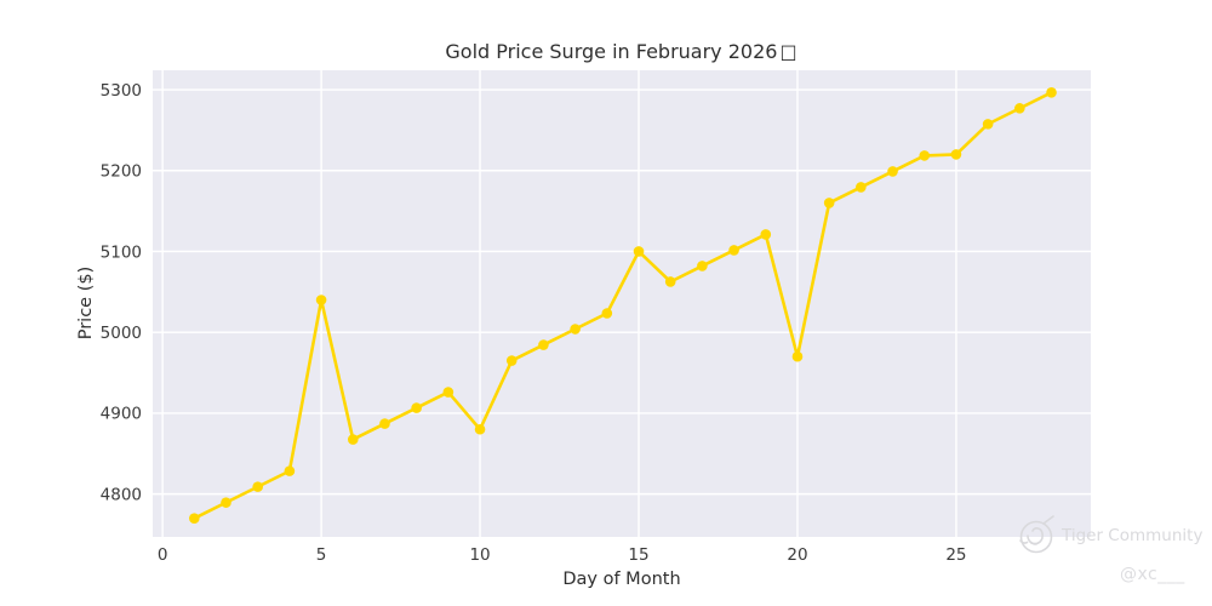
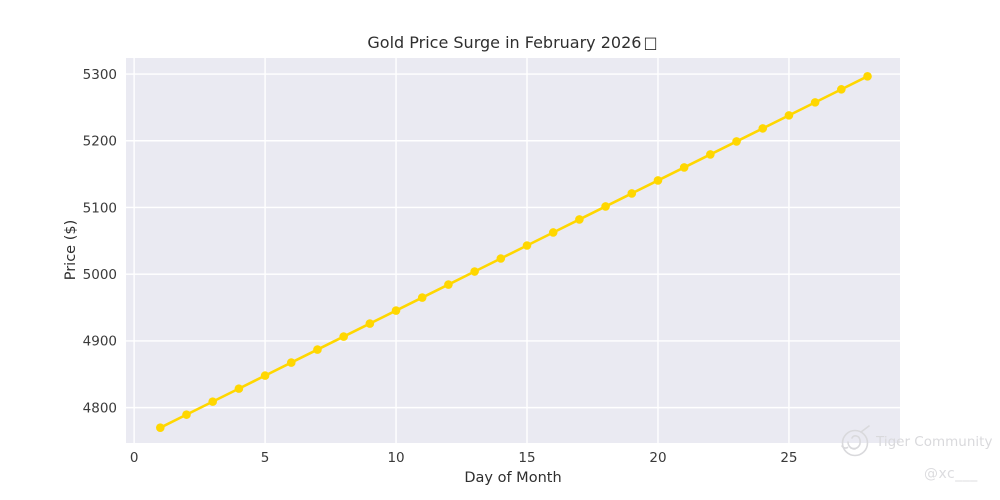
5: 5040 -> 4850
10: 4880 -> 4950
15: 5100 -> 5040
20: 4970 -> 5140
25: 5220 -> 5240
